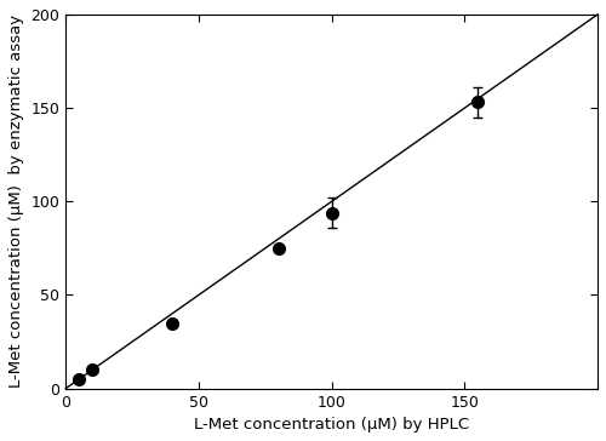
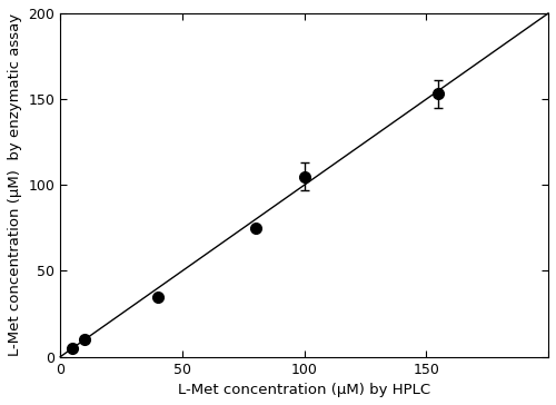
100: 94 -> 105
